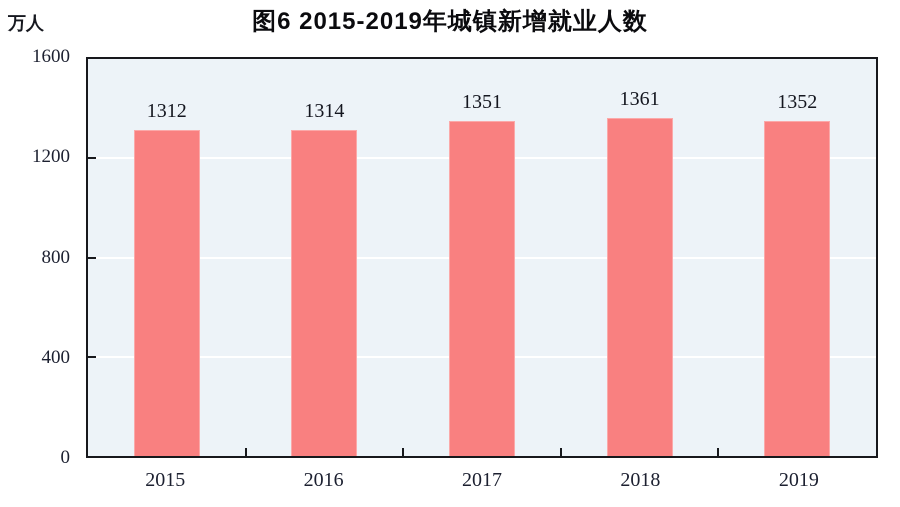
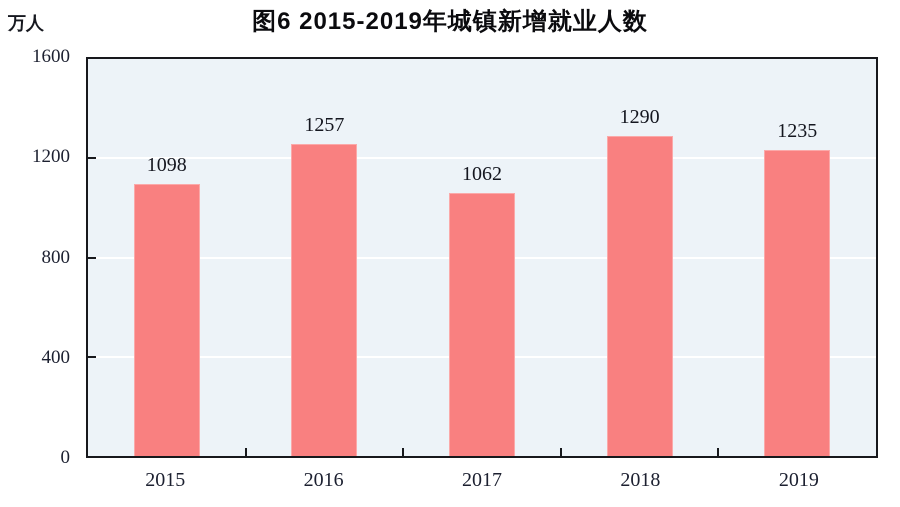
2015: 1312 -> 1098
2016: 1314 -> 1257
2017: 1351 -> 1062
2018: 1361 -> 1290
2019: 1352 -> 1235
